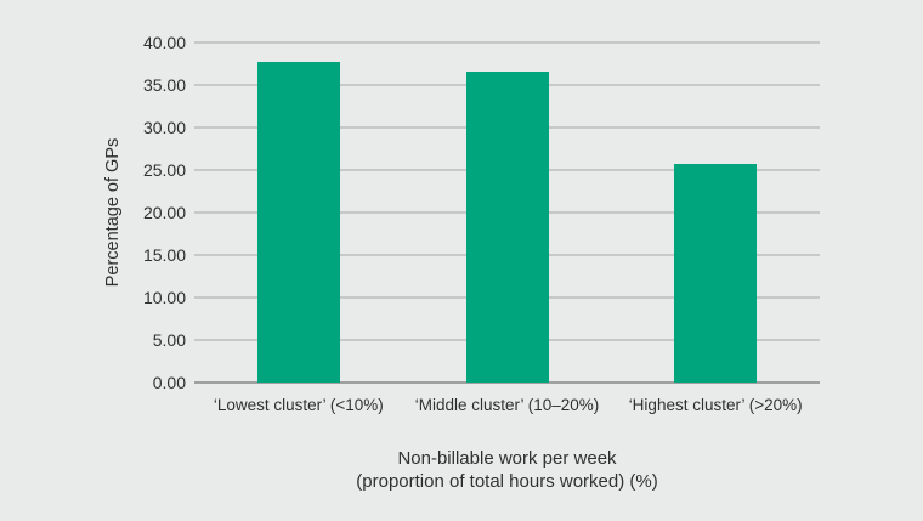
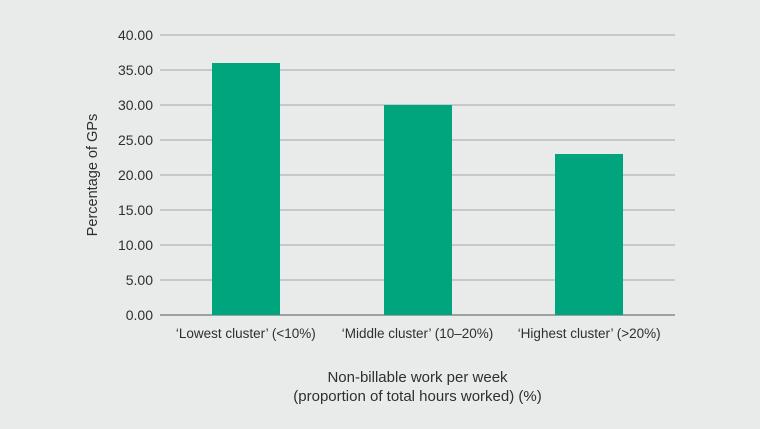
‘Lowest cluster’ (<10%): 38 -> 36
‘Middle cluster’ (10–20%): 37 -> 30
‘Highest cluster’ (>20%): 26 -> 23
